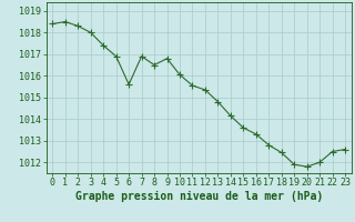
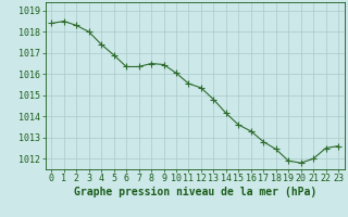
6: 1015.6 -> 1016.4
7: 1016.9 -> 1016.4
9: 1016.8 -> 1016.5
